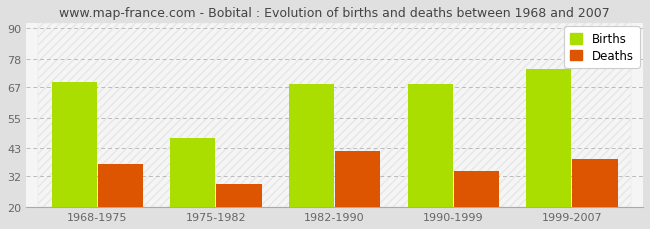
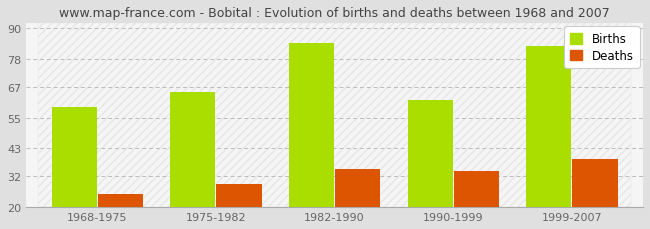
Births/1968-1975: 69 -> 59
Deaths/1968-1975: 37 -> 25
Births/1975-1982: 47 -> 65
Births/1982-1990: 68 -> 84
Deaths/1982-1990: 42 -> 35
Births/1990-1999: 68 -> 62
Births/1999-2007: 74 -> 83
